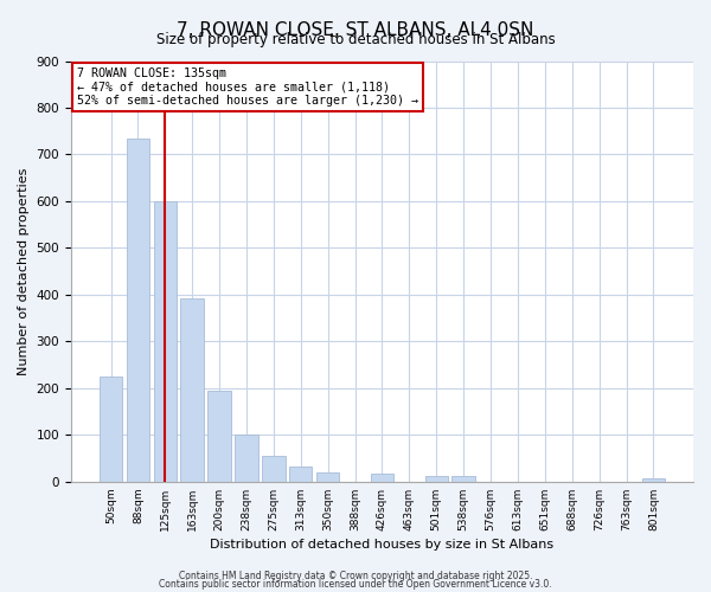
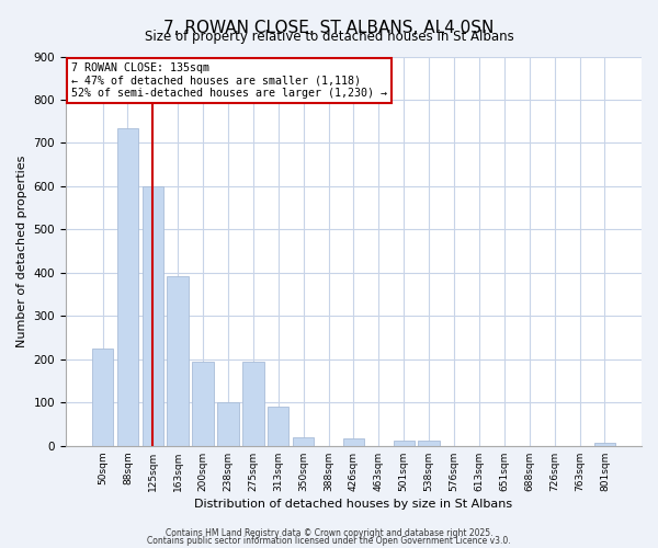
275sqm: 55 -> 195
313sqm: 32 -> 90
